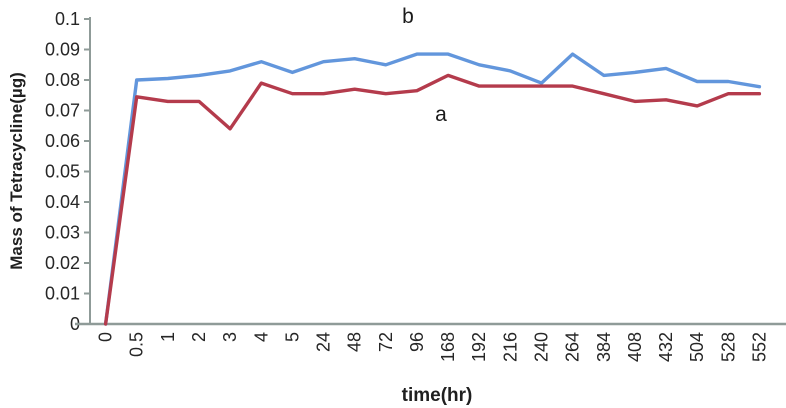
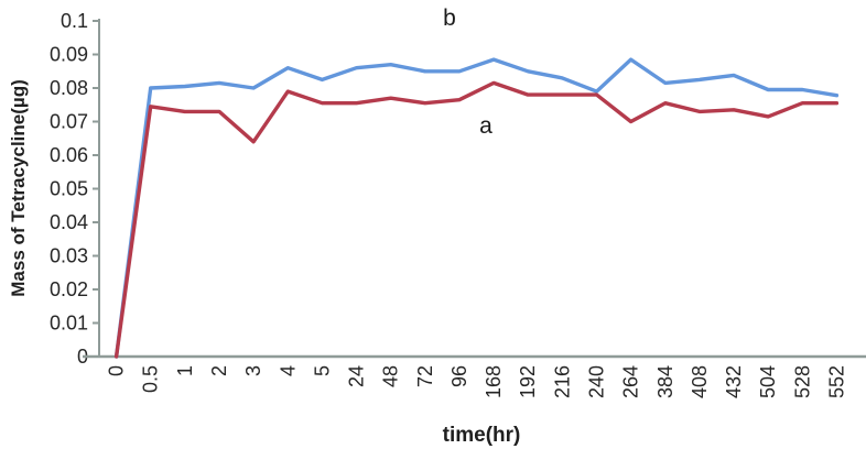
b/3: 0.083 -> 0.080
b/96: 0.088 -> 0.085
a/264: 0.078 -> 0.070
